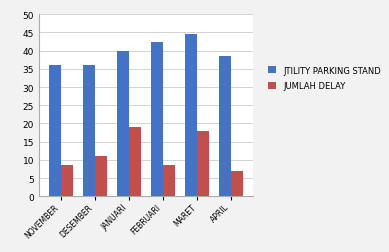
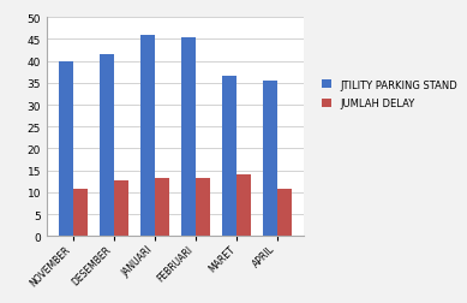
JTILITY PARKING STAND/NOVEMBER: 36.0 -> 40.0
JUMLAH DELAY/NOVEMBER: 8.5 -> 10.8
JTILITY PARKING STAND/DESEMBER: 36.0 -> 41.5
JUMLAH DELAY/DESEMBER: 11.0 -> 12.8
JTILITY PARKING STAND/JANUARI: 40.0 -> 46.0
JUMLAH DELAY/JANUARI: 19.0 -> 13.4
JTILITY PARKING STAND/FEBRUARI: 42.5 -> 45.5
JUMLAH DELAY/FEBRUARI: 8.5 -> 13.4
JTILITY PARKING STAND/MARET: 44.5 -> 36.5
JUMLAH DELAY/MARET: 18.0 -> 14.0
JTILITY PARKING STAND/APRIL: 38.5 -> 35.5
JUMLAH DELAY/APRIL: 7.0 -> 10.9
